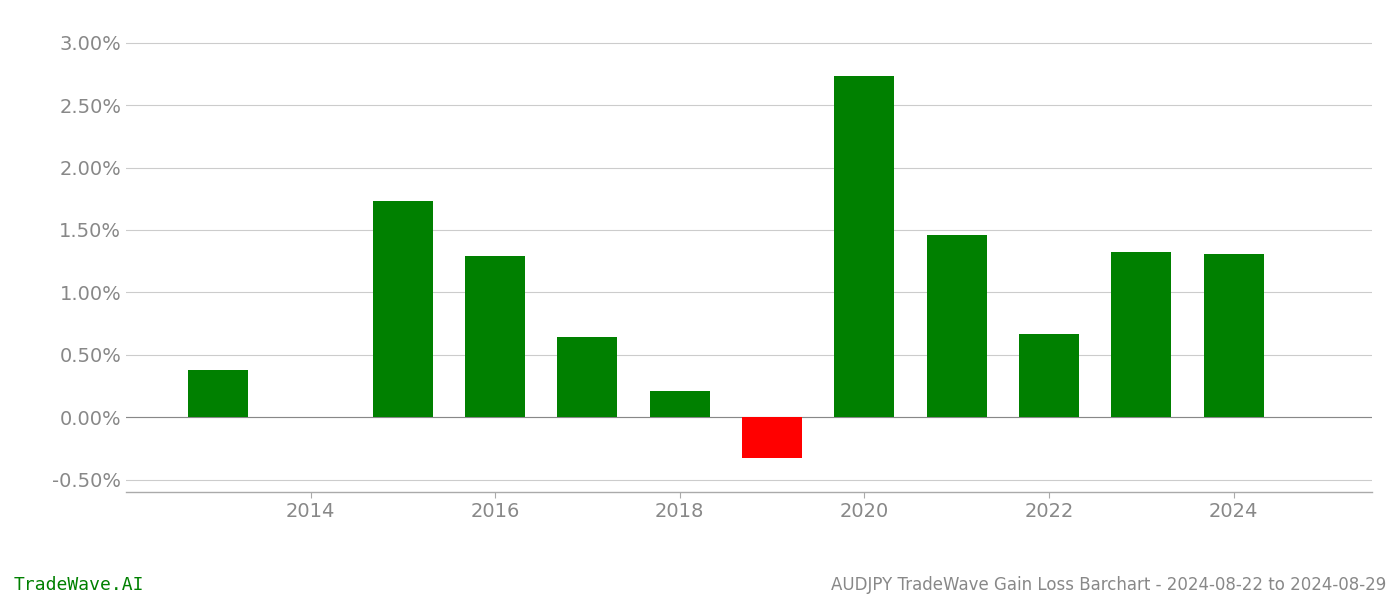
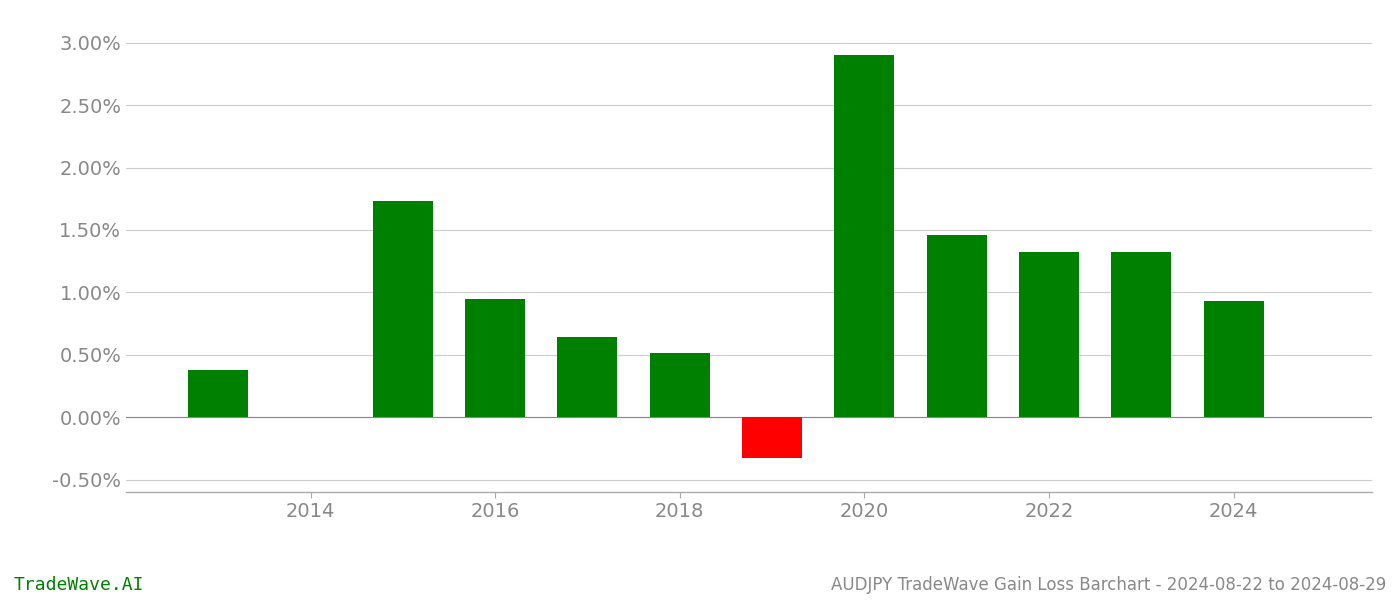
2016: 1.29% -> 0.95%
2018: 0.21% -> 0.51%
2020: 2.73% -> 2.90%
2022: 0.67% -> 1.32%
2024: 1.31% -> 0.93%
